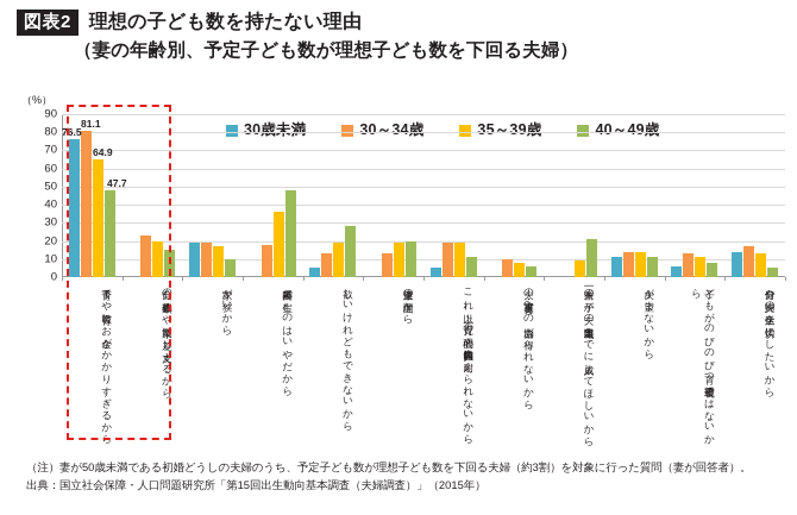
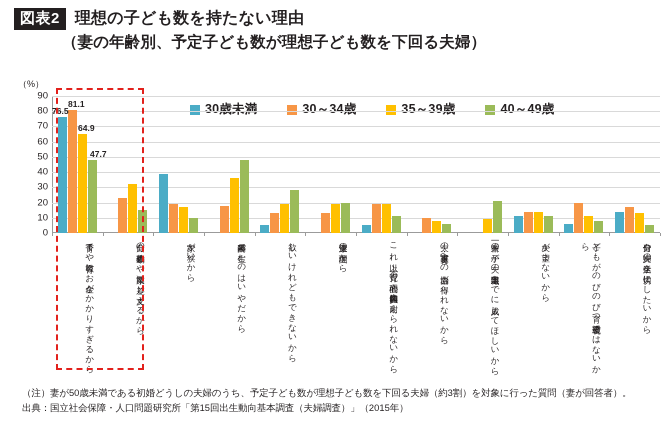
35～39歳/自分の仕事（勤めや家業）に差し支えるから: 20 -> 32
30歳未満/家が狭いから: 19 -> 39
30～34歳/子どもがのびのび育つ社会環境ではないから: 13 -> 20
